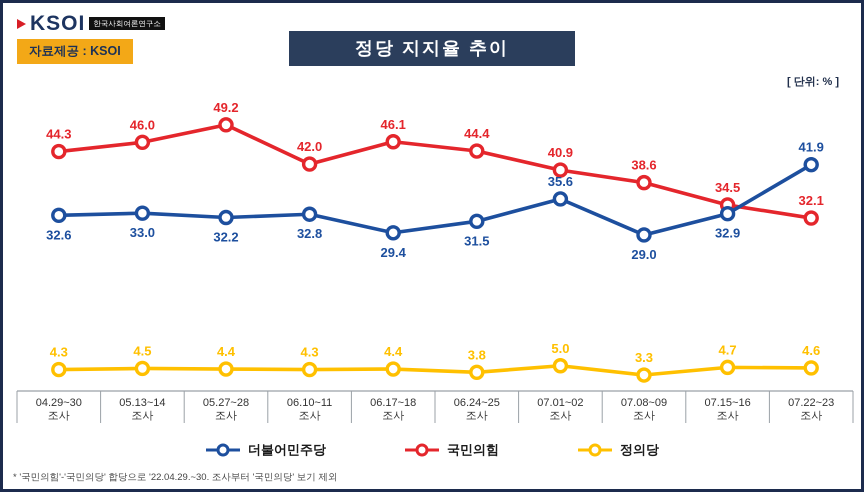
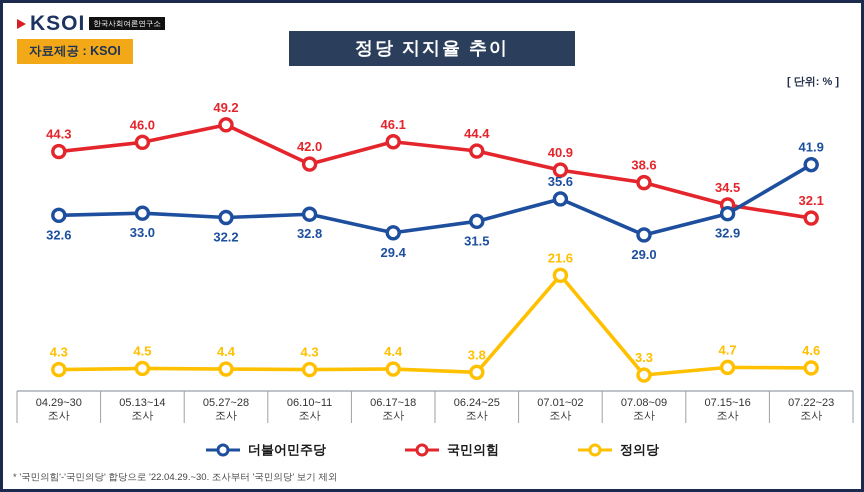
정의당/07.01~02: 5.0 -> 21.6
